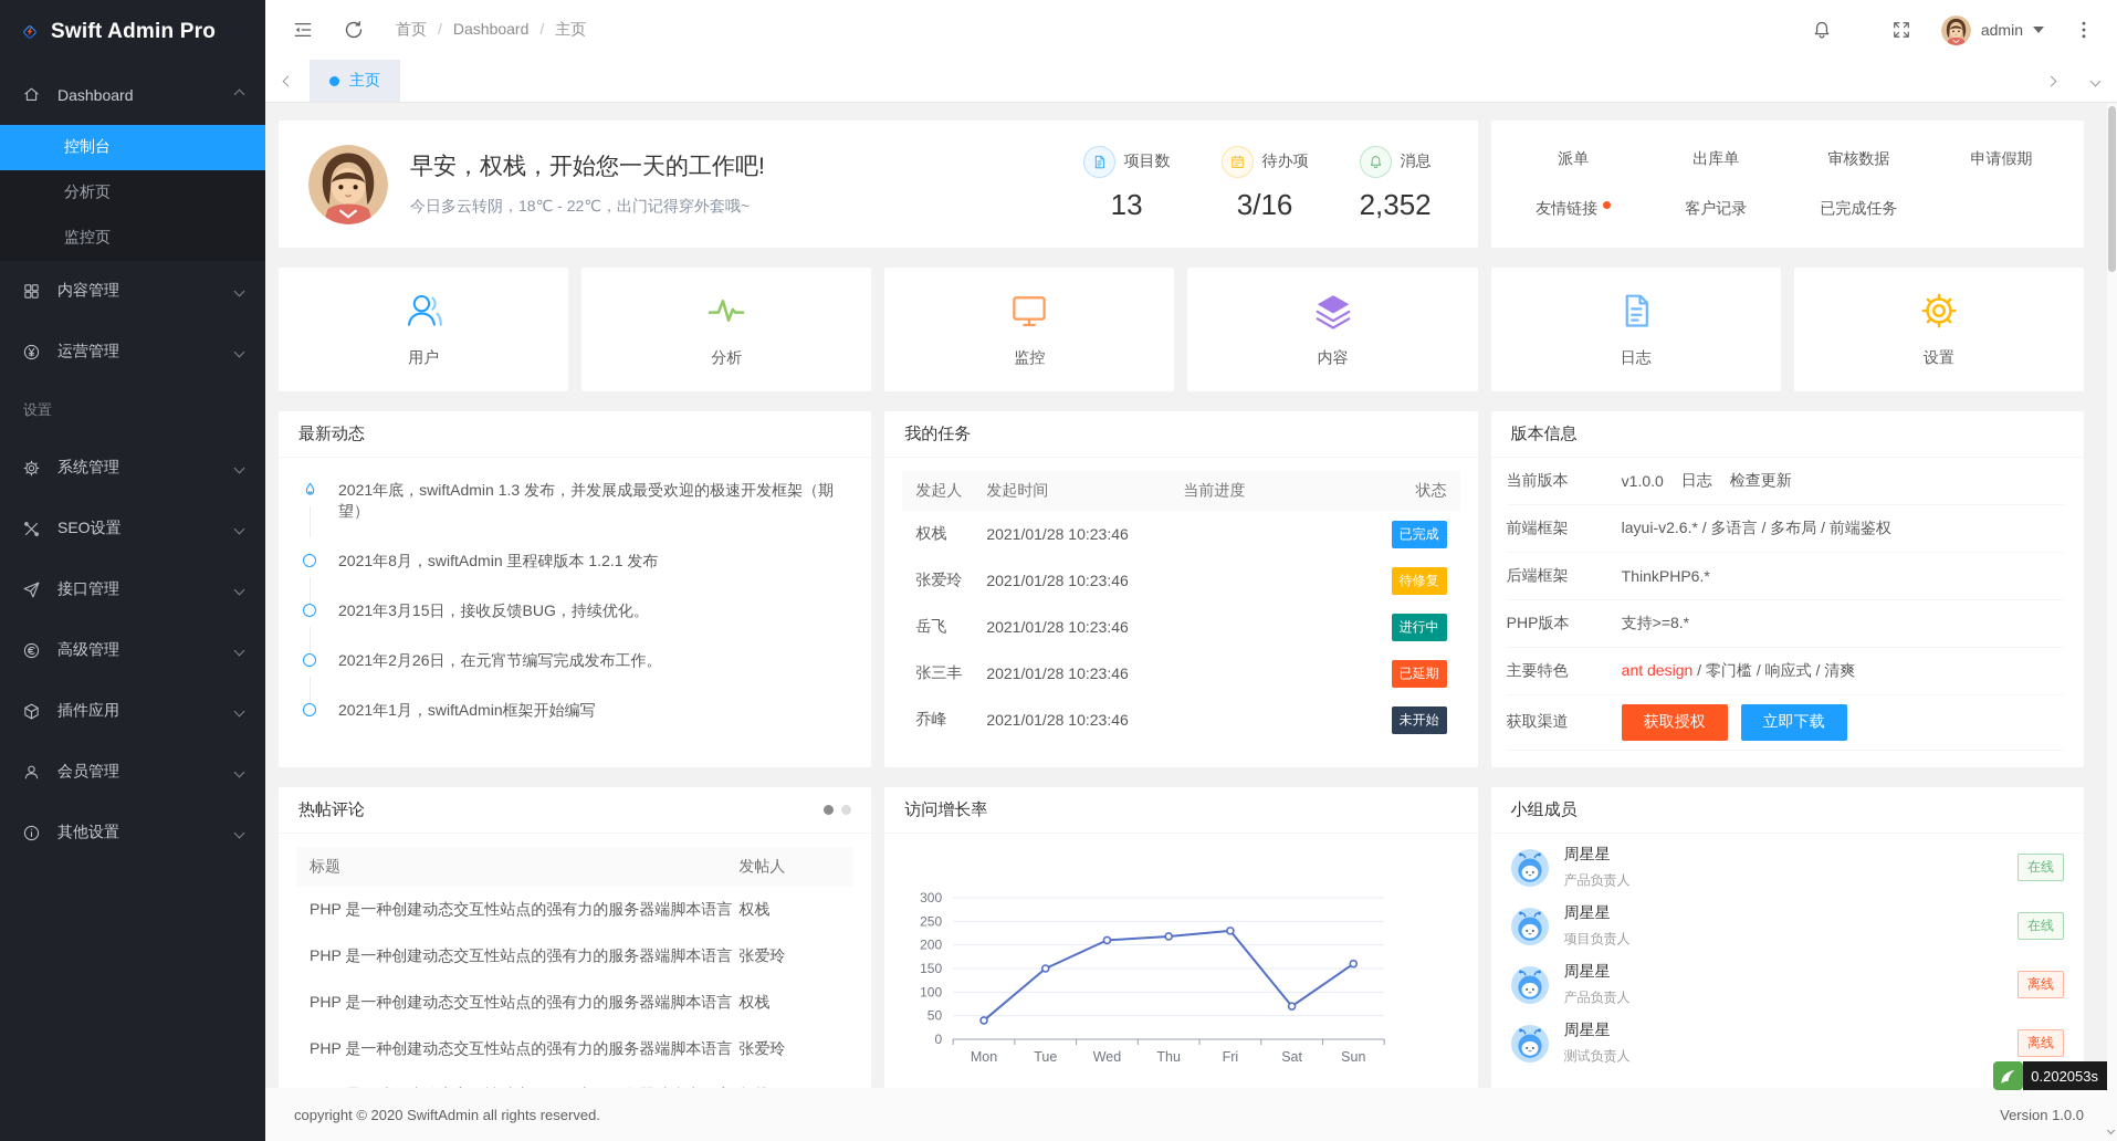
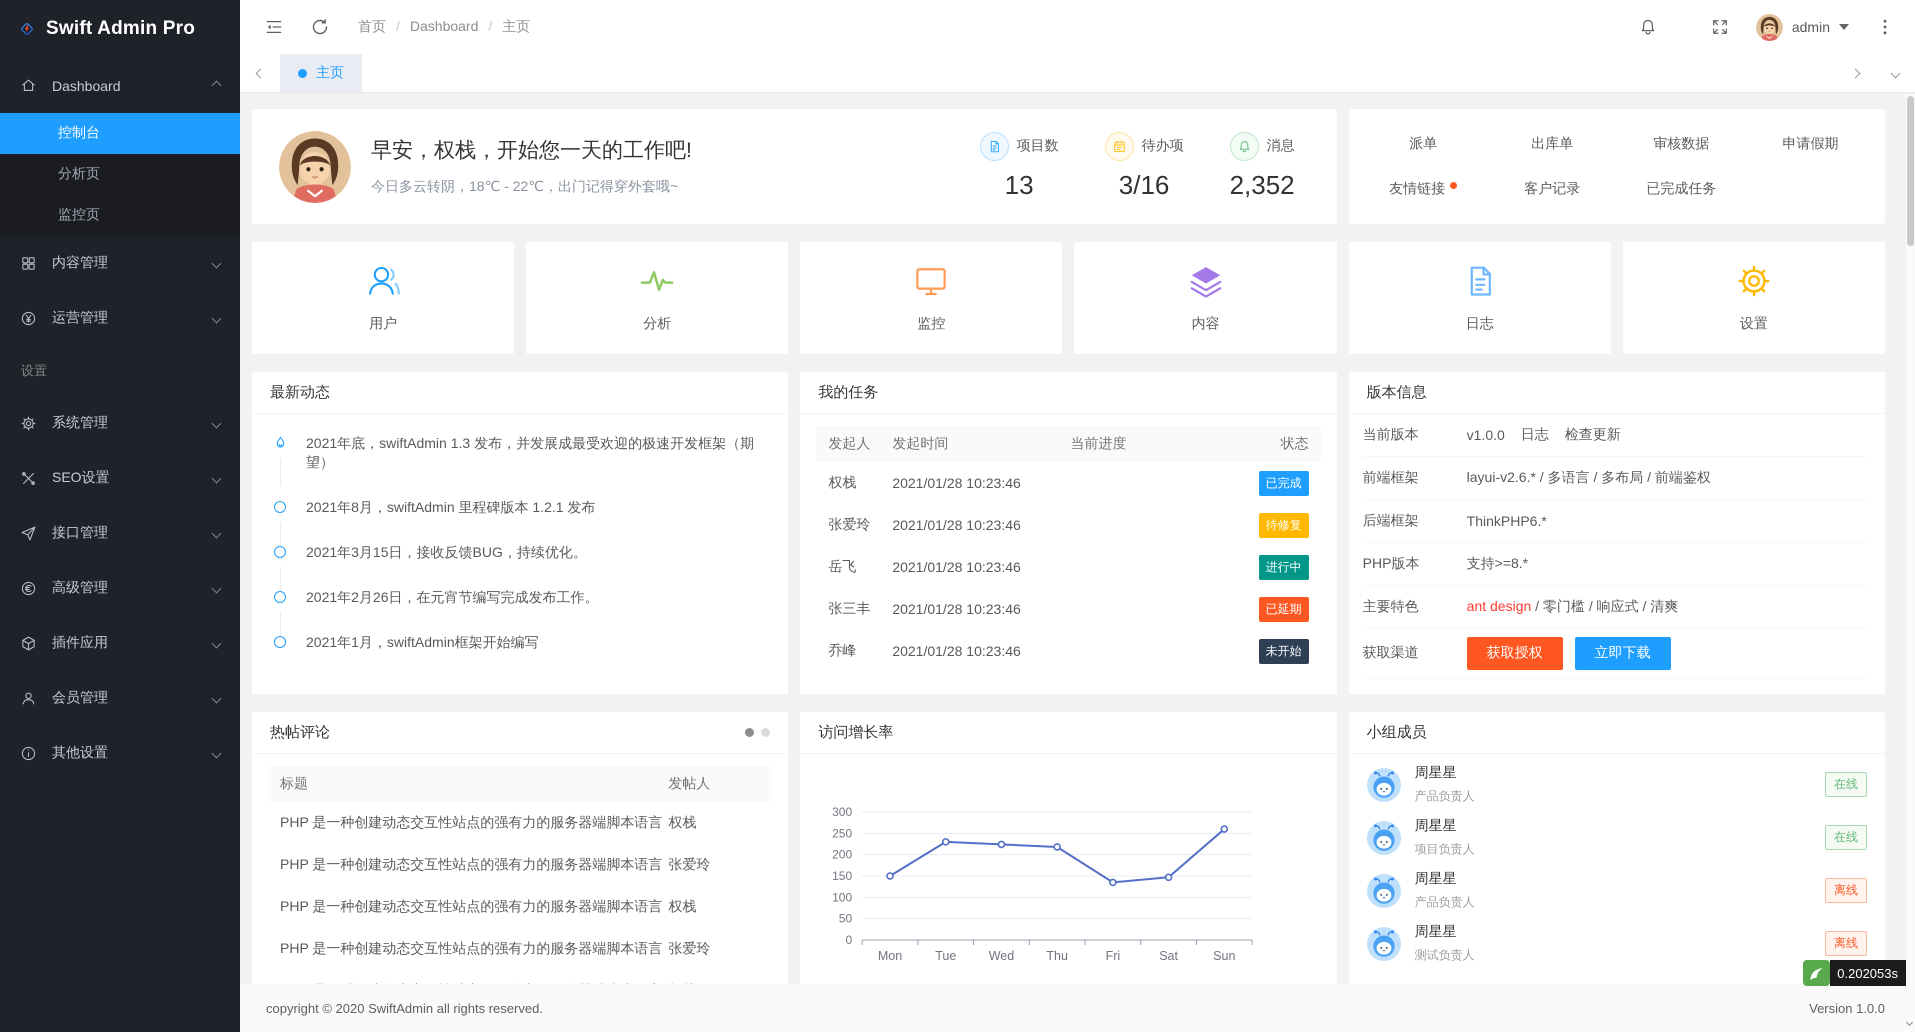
Mon: 40 -> 150
Tue: 150 -> 230
Wed: 210 -> 220
Fri: 230 -> 140
Sat: 70 -> 150
Sun: 160 -> 260
